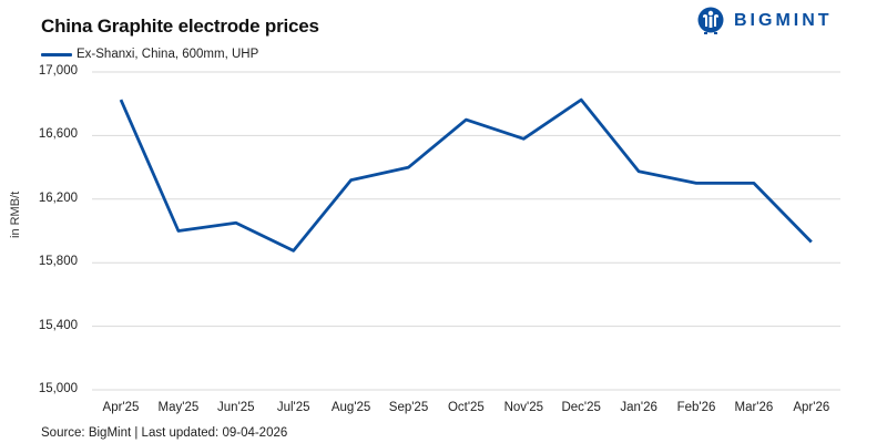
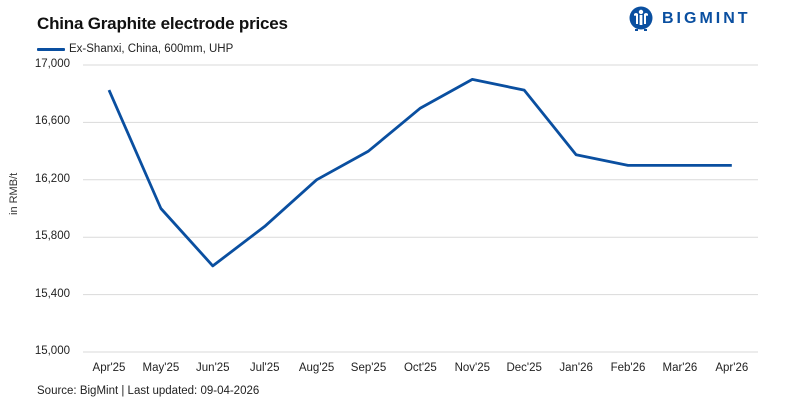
Jun'25: 16050 -> 15600
Aug'25: 16320 -> 16200
Nov'25: 16580 -> 16900
Apr'26: 15930 -> 16300
